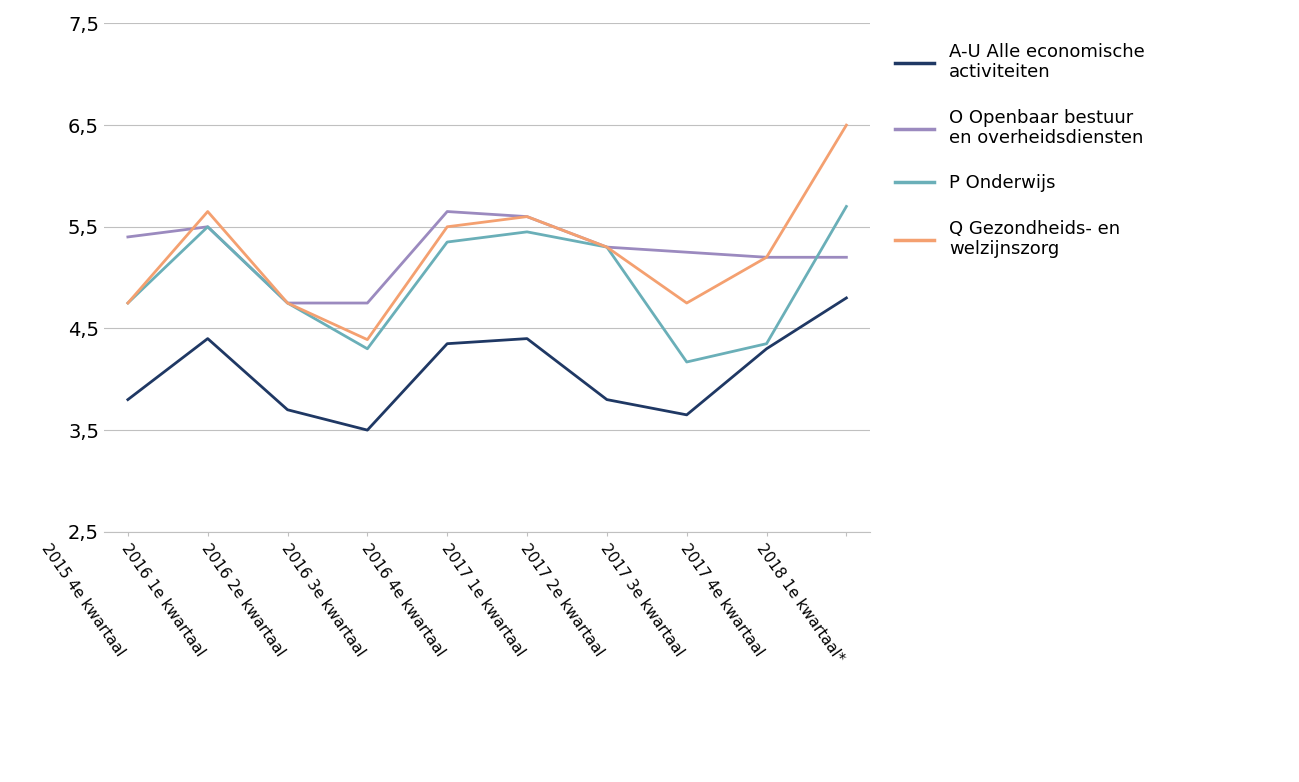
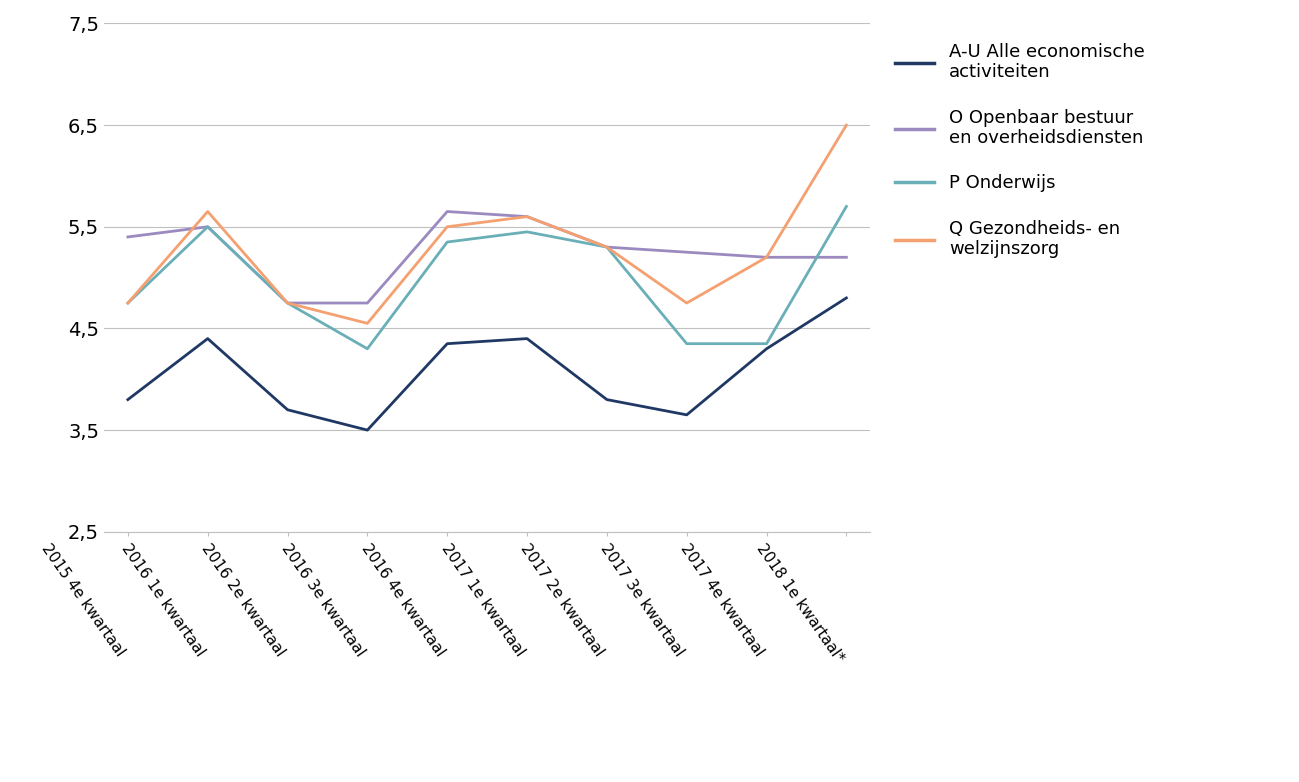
Q Gezondheids- en welzijnszorg/2016 3e kwartaal: 4,39 -> 4,55
P Onderwijs/2017 3e kwartaal: 4,17 -> 4,35
